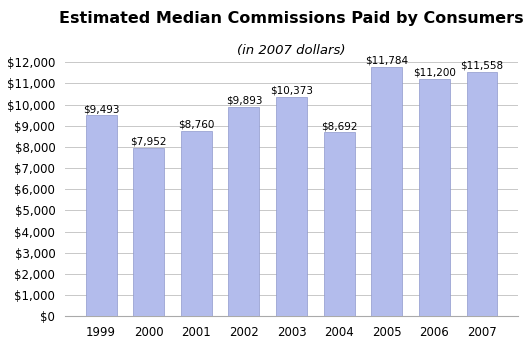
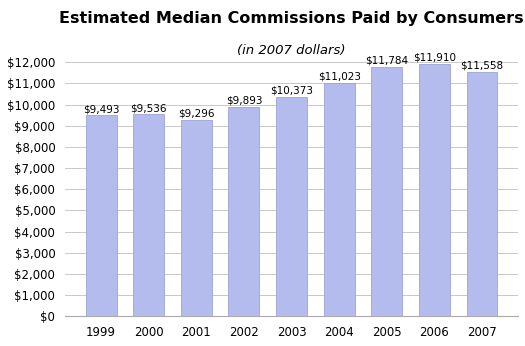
2000: $7,952 -> $9,536
2001: $8,760 -> $9,296
2004: $8,692 -> $11,023
2006: $11,200 -> $11,910
